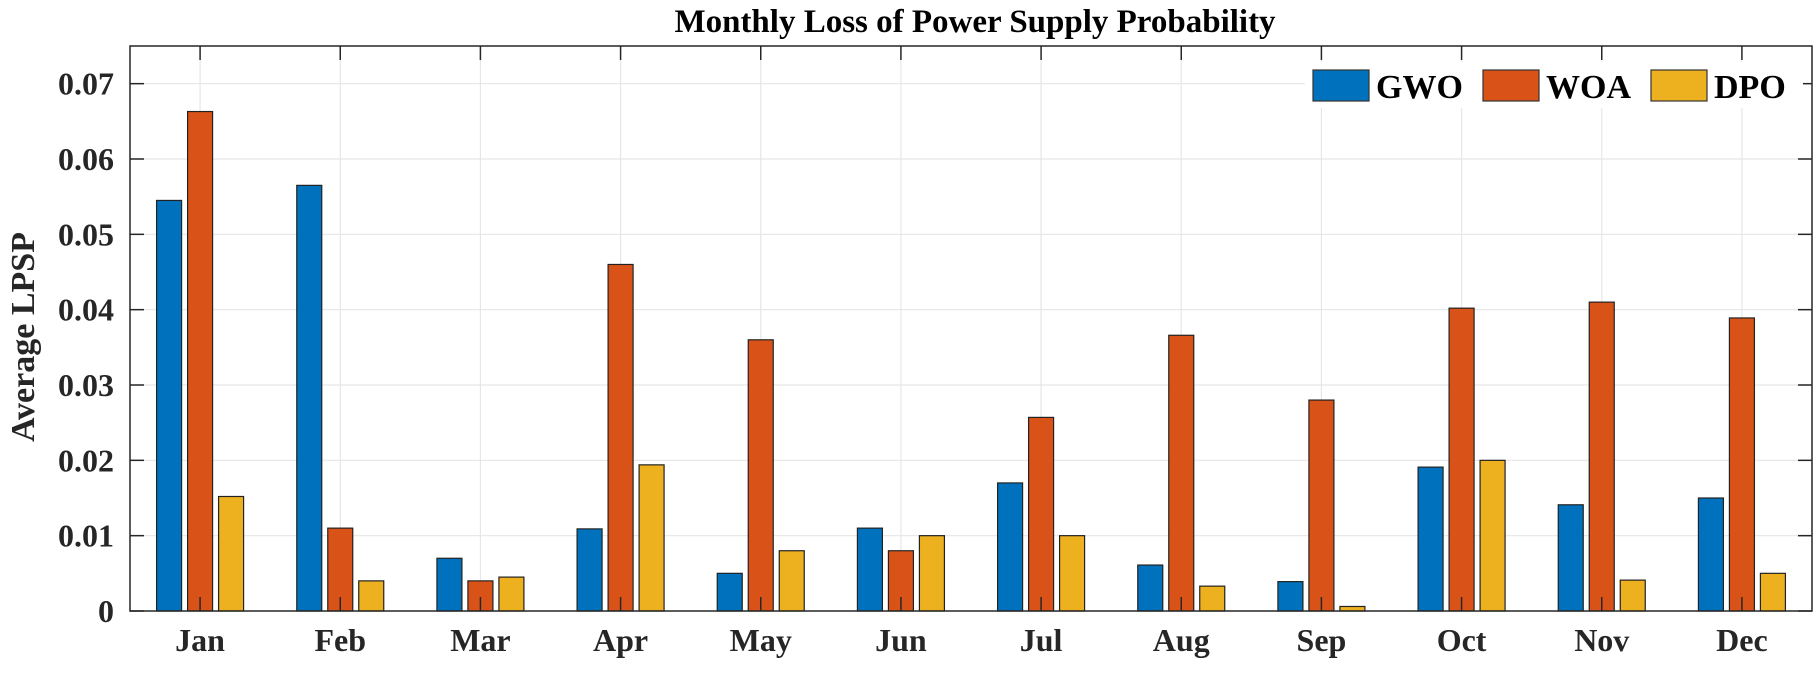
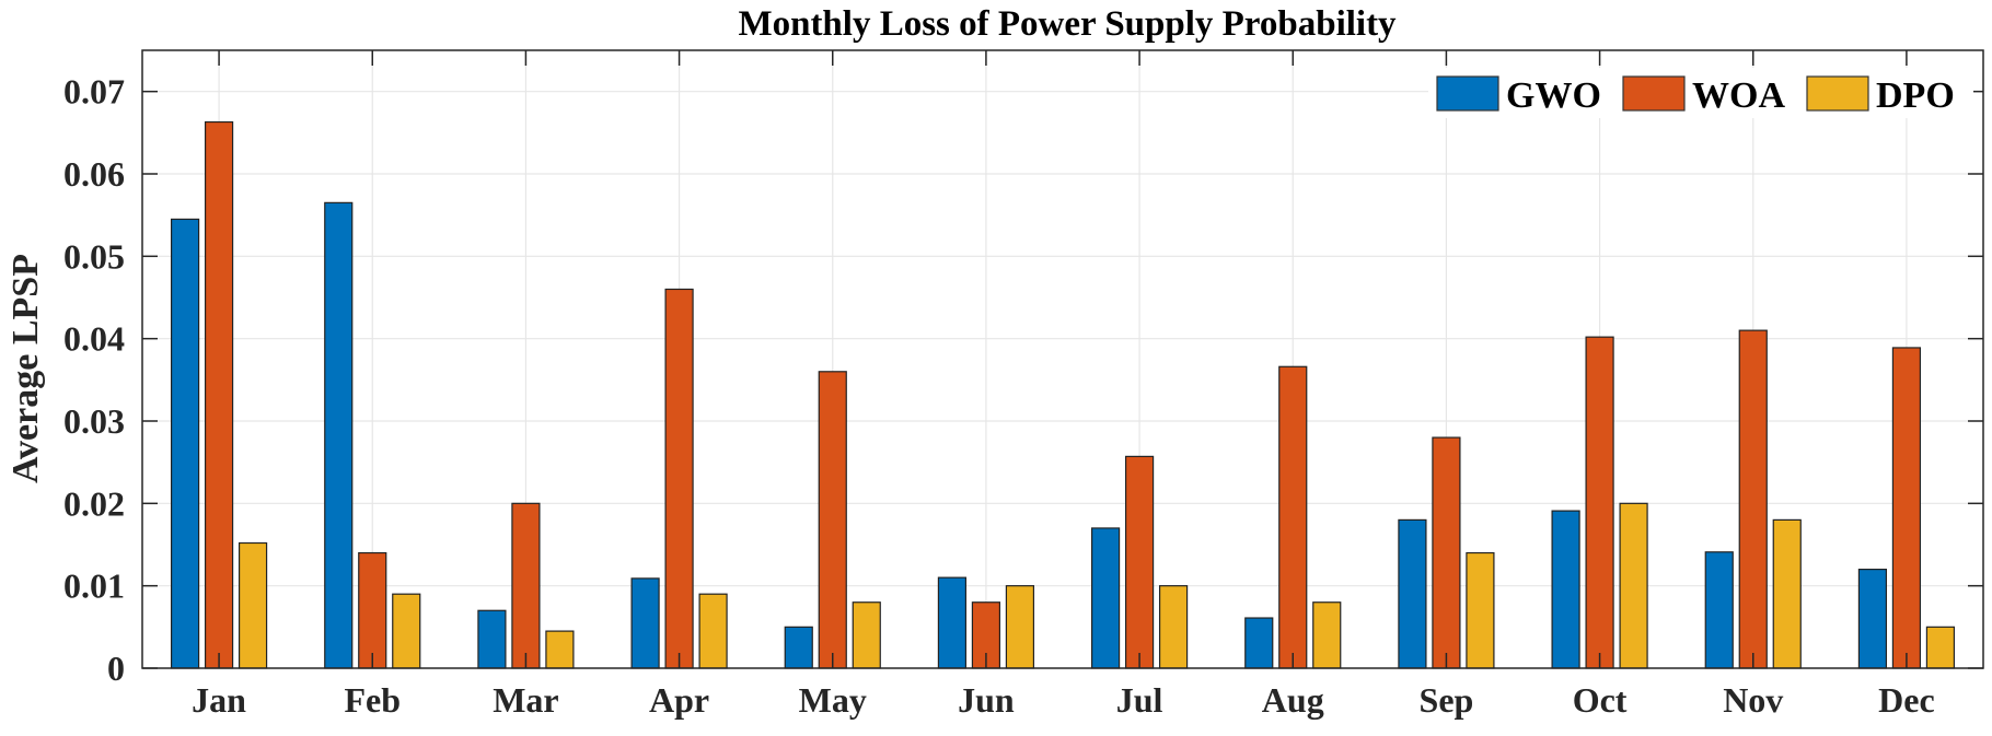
WOA/Feb: 0.011 -> 0.014
DPO/Feb: 0.004 -> 0.009
WOA/Mar: 0.004 -> 0.020
DPO/Apr: 0.019 -> 0.009
DPO/Aug: 0.003 -> 0.008
GWO/Sep: 0.004 -> 0.018
DPO/Sep: 0.001 -> 0.014
DPO/Nov: 0.004 -> 0.018
GWO/Dec: 0.015 -> 0.012
